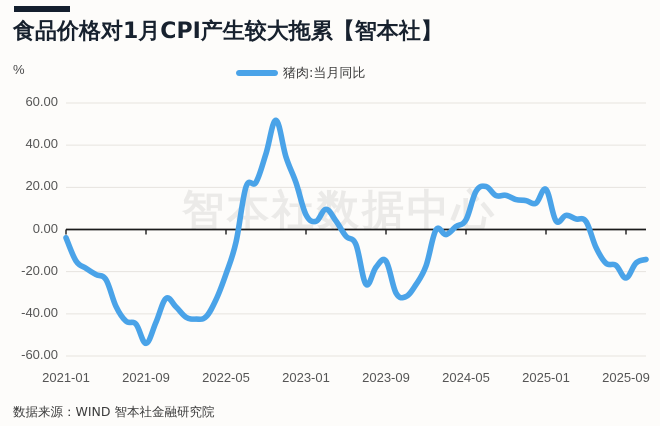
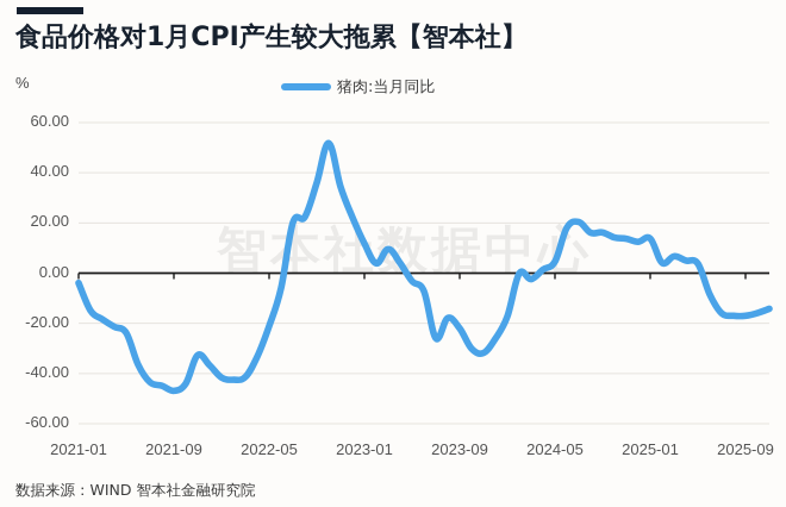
2021-09: -54 -> -47
2023-01: 7 -> 12
2023-09: -15 -> -22
2025-01: 19 -> 14
2025-09: -23 -> -17
